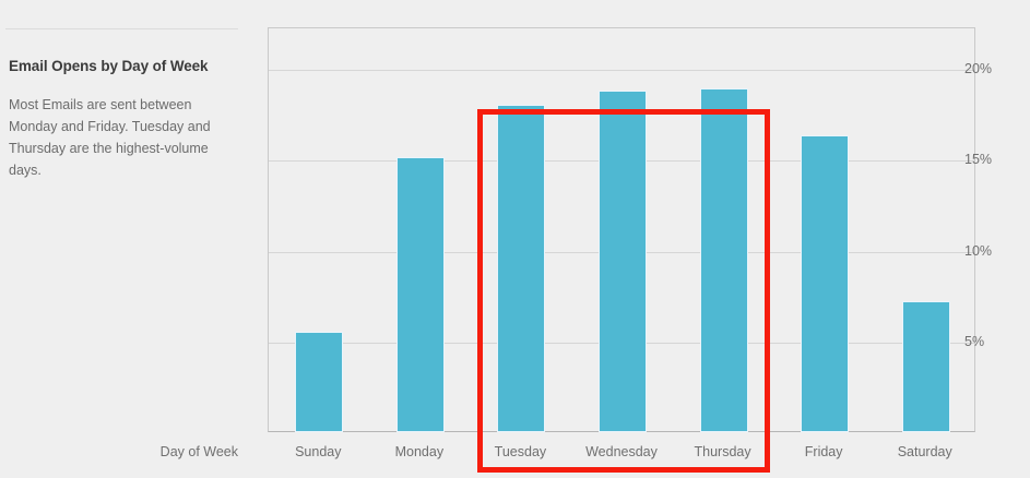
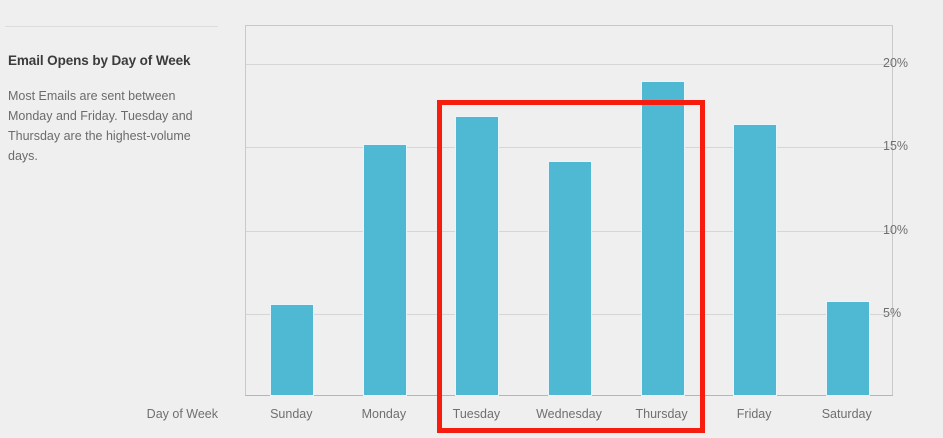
Tuesday: 17.9% -> 16.7%
Wednesday: 18.7% -> 14.0%
Saturday: 7.1% -> 5.6%
